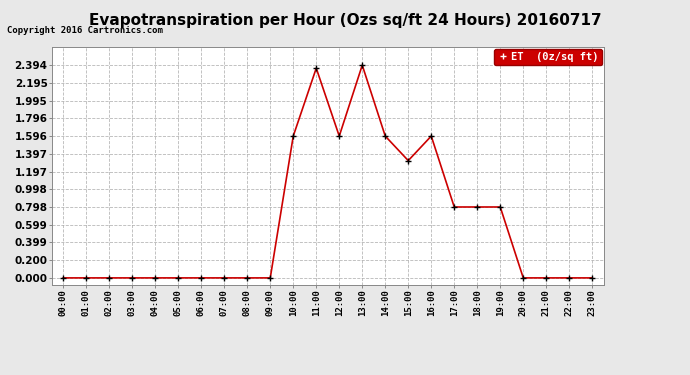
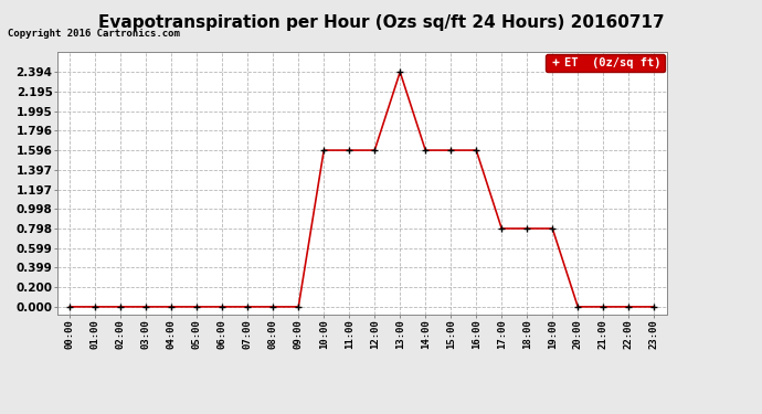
11:00: 2.36 -> 1.60
15:00: 1.32 -> 1.60
